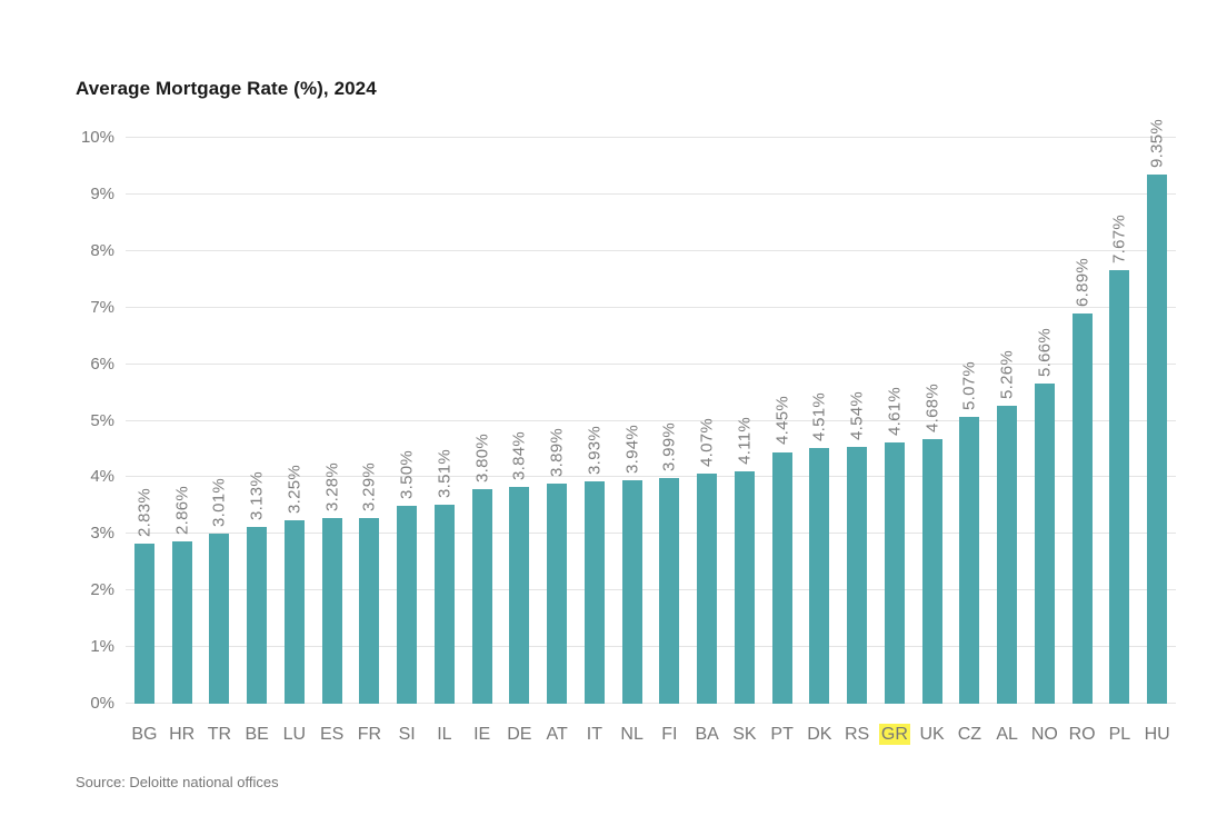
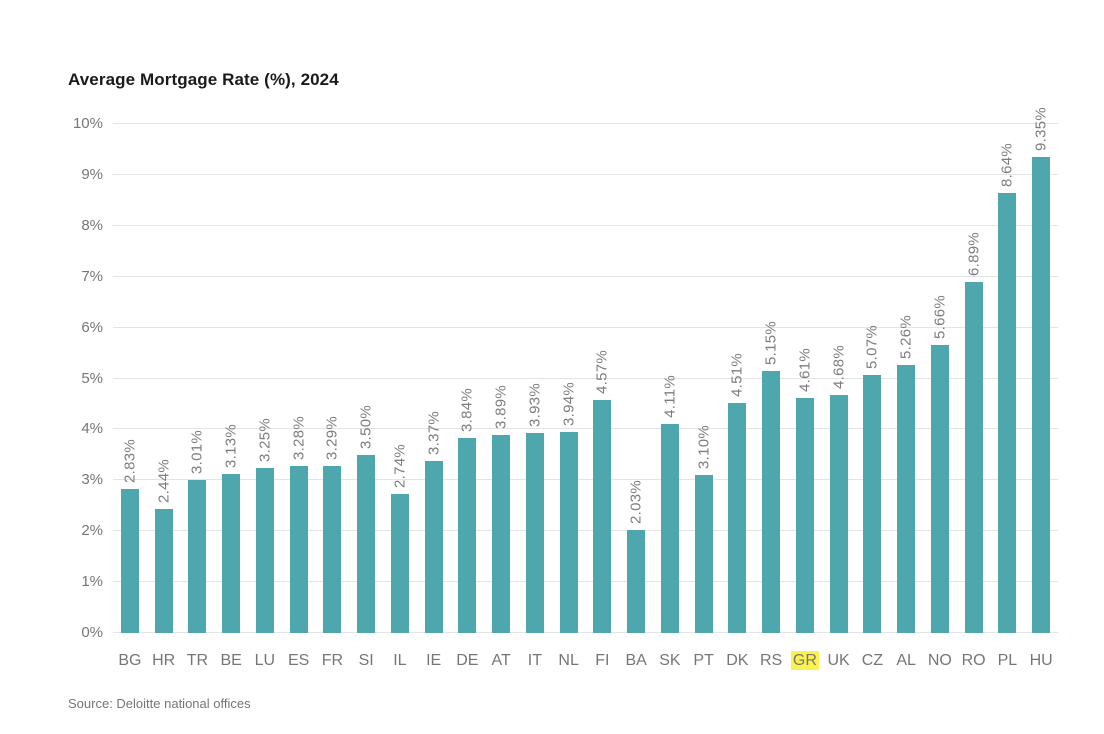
HR: 2.86% -> 2.44%
IL: 3.51% -> 2.74%
IE: 3.80% -> 3.37%
FI: 3.99% -> 4.57%
BA: 4.07% -> 2.03%
PT: 4.45% -> 3.10%
RS: 4.54% -> 5.15%
PL: 7.67% -> 8.64%
